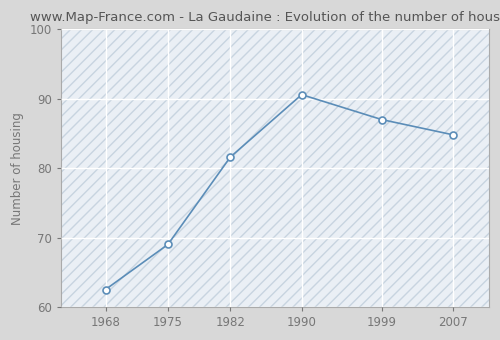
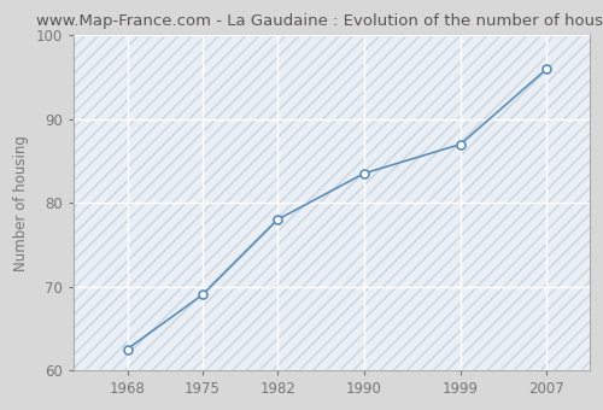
1982: 81.6 -> 78.0
1990: 90.6 -> 83.5
2007: 84.8 -> 96.0
